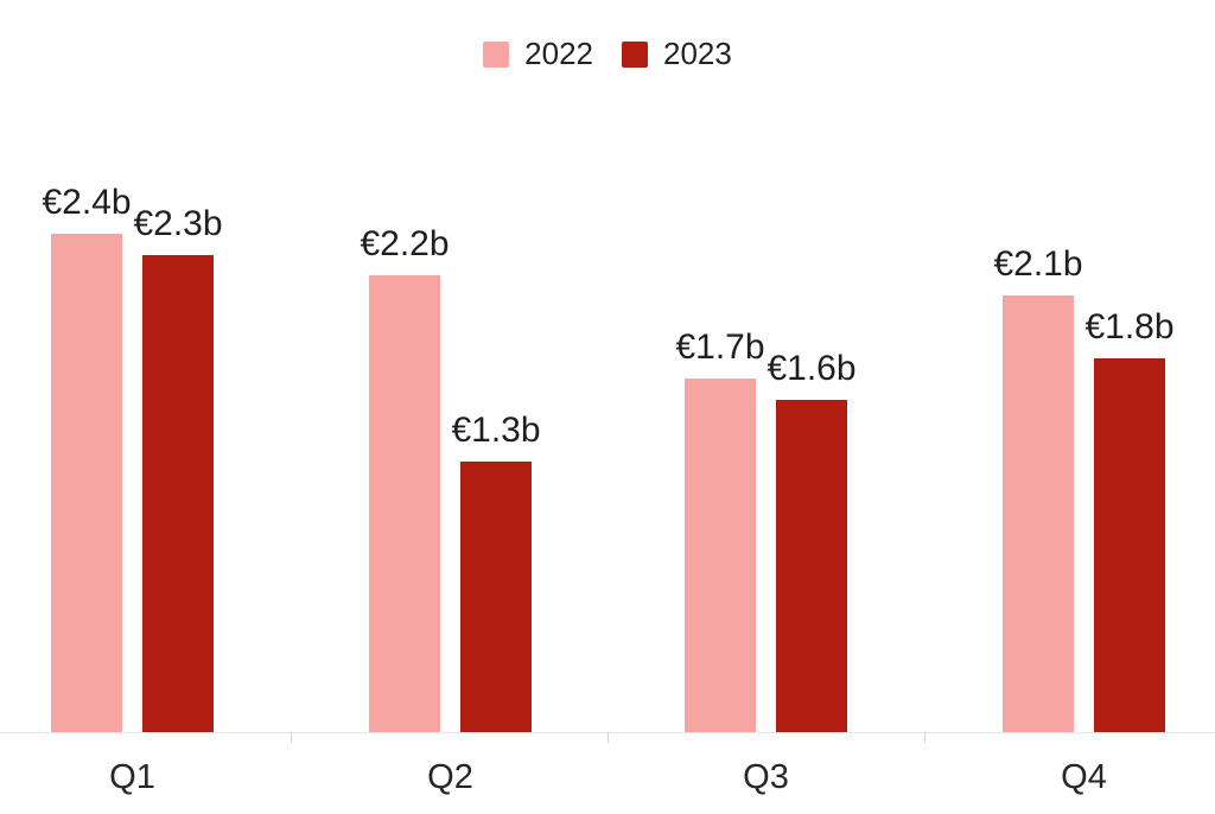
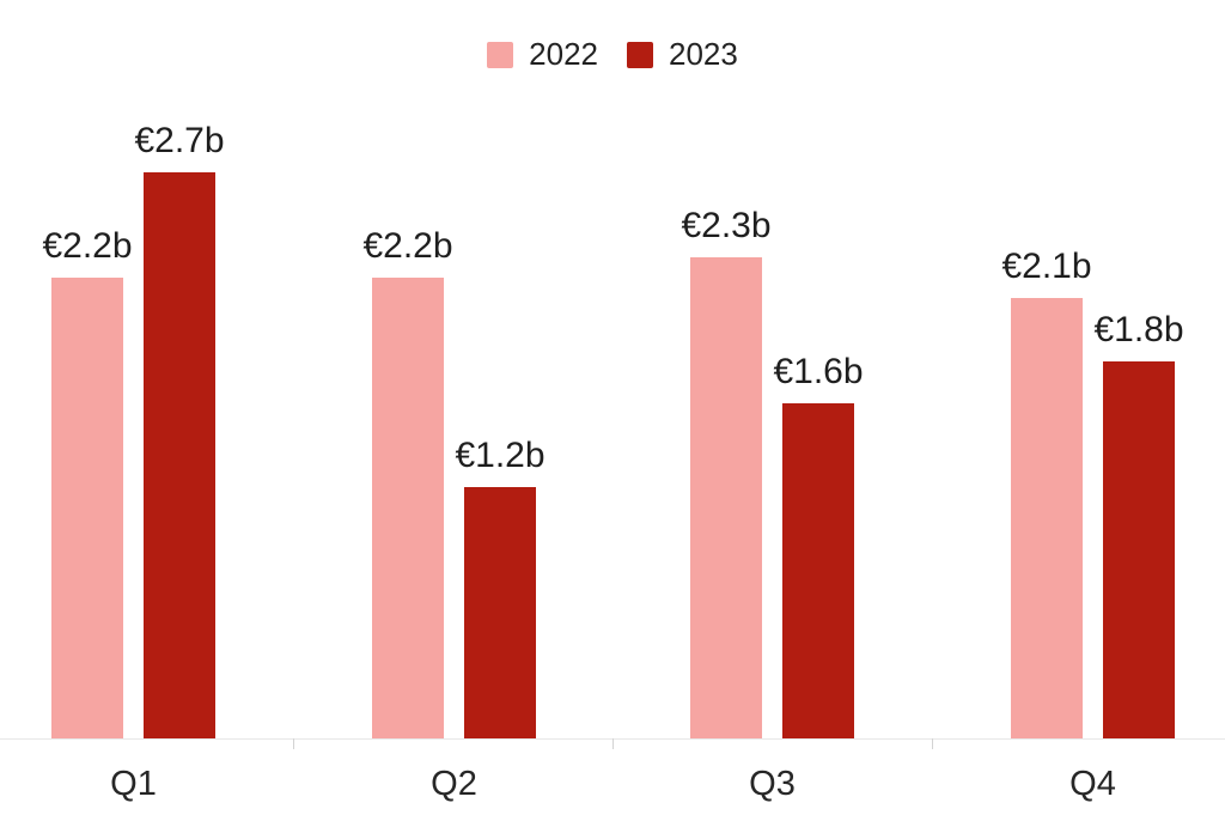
2022/Q1: €2.4b -> €2.2b
2023/Q1: €2.3b -> €2.7b
2023/Q2: €1.3b -> €1.2b
2022/Q3: €1.7b -> €2.3b
